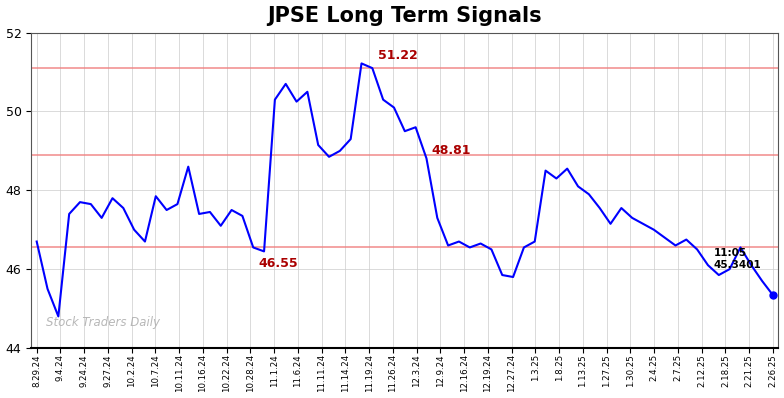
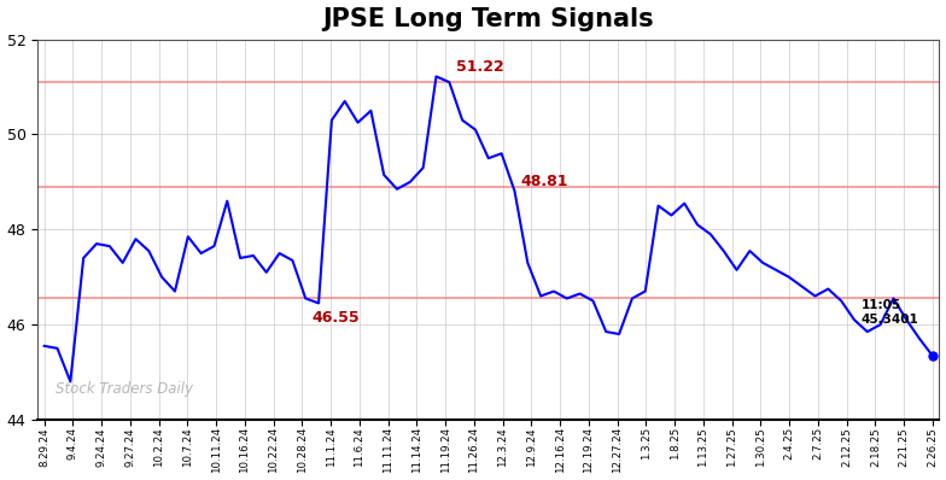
8.29.24: 46.70 -> 45.55
